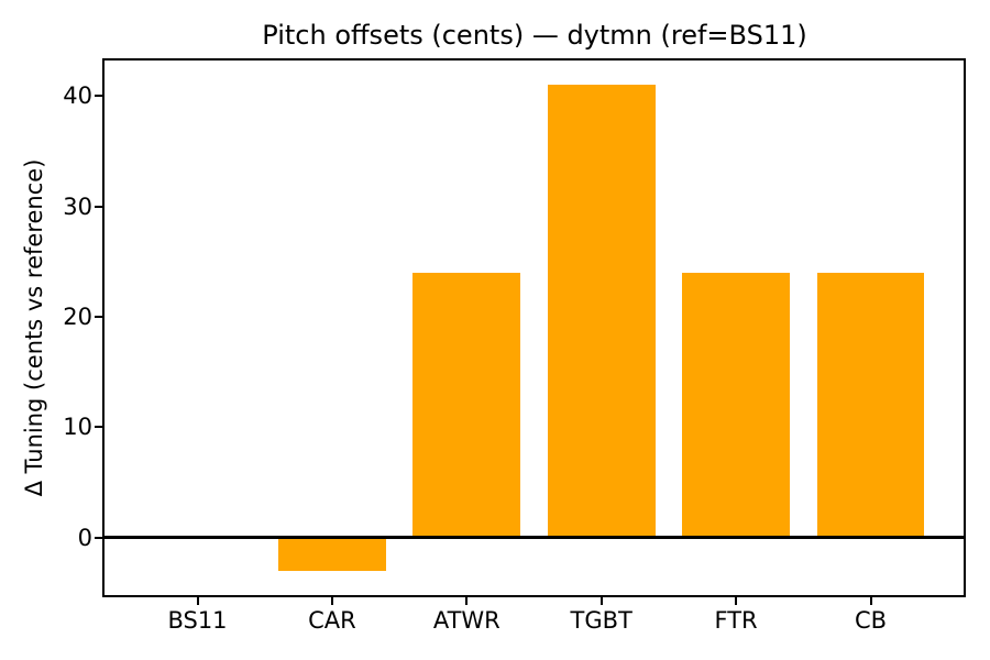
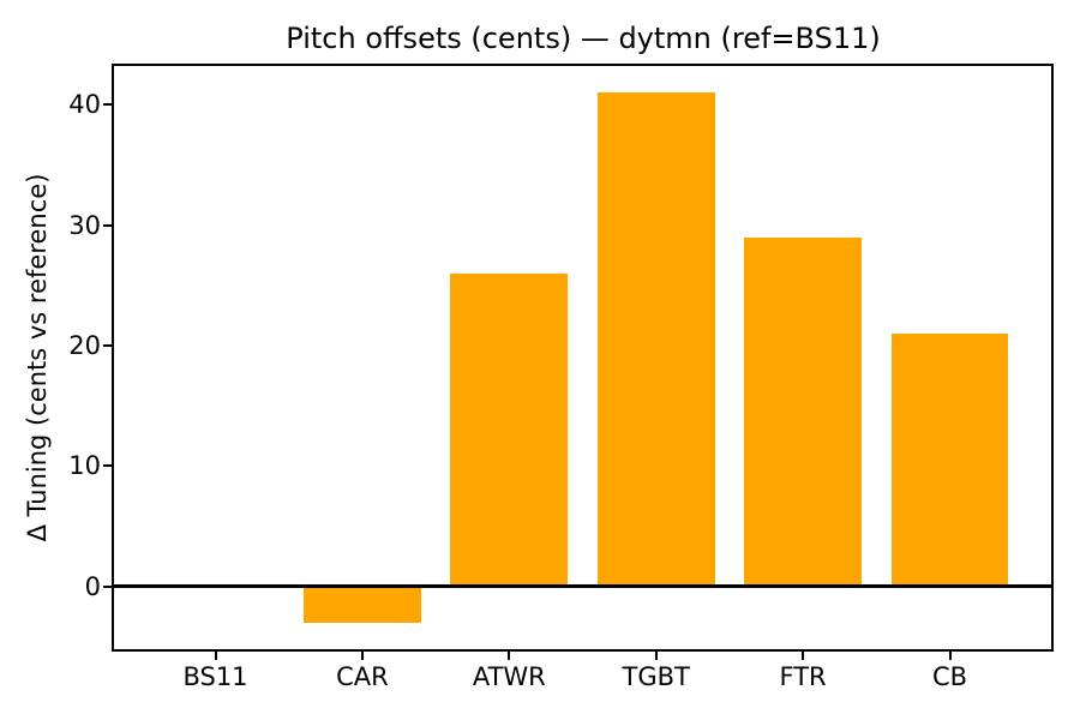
ATWR: 24 -> 26
FTR: 24 -> 29
CB: 24 -> 21
